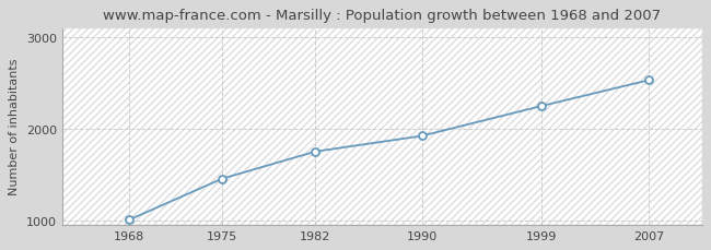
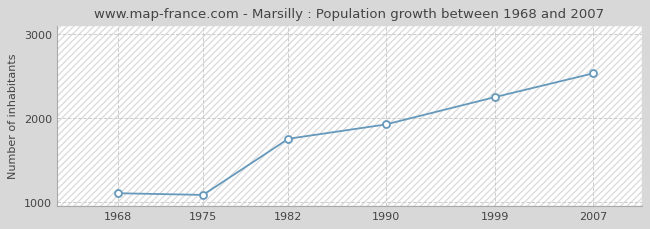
1968: 1000 -> 1100
1975: 1450 -> 1080
